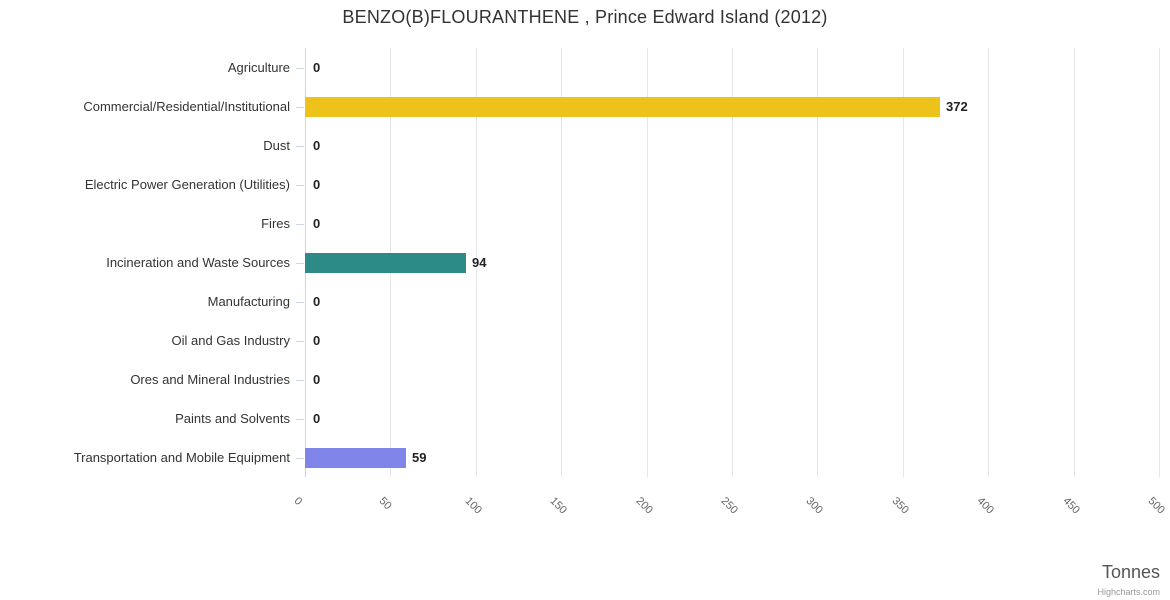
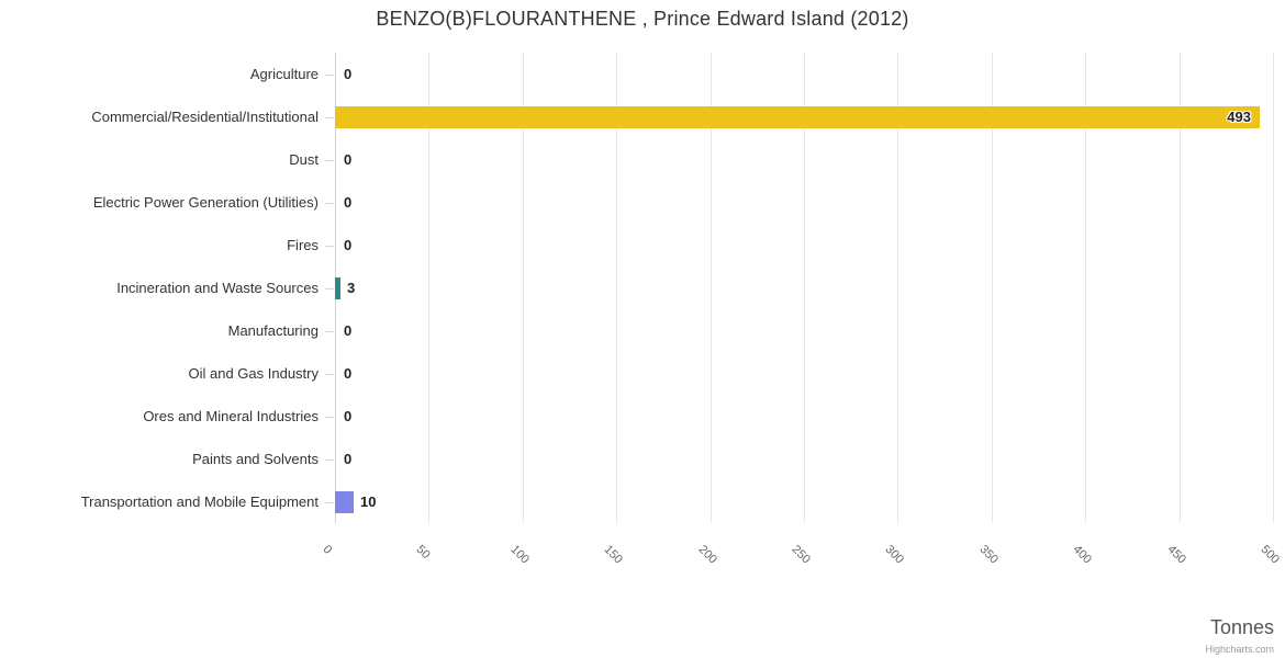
Commercial/Residential/Institutional: 372 -> 493
Incineration and Waste Sources: 94 -> 3
Transportation and Mobile Equipment: 59 -> 10
